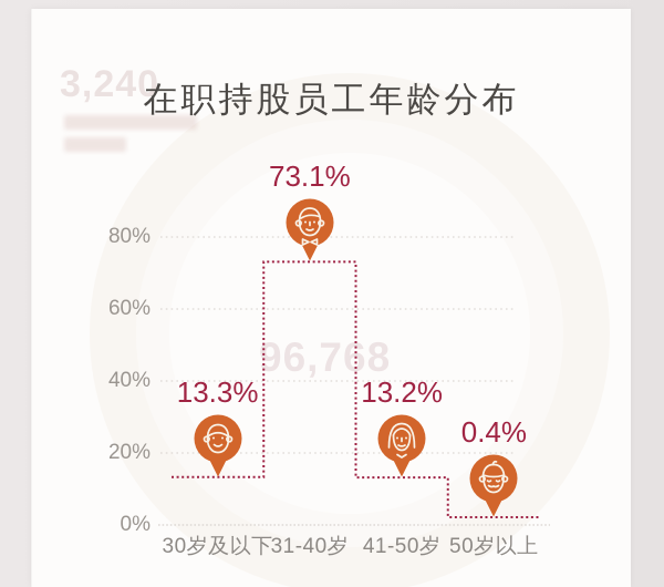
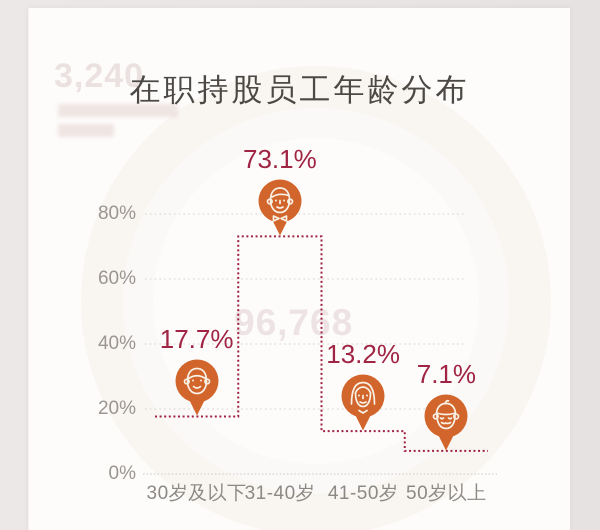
30岁及以下: 13.3% -> 17.7%
50岁以上: 0.4% -> 7.1%
